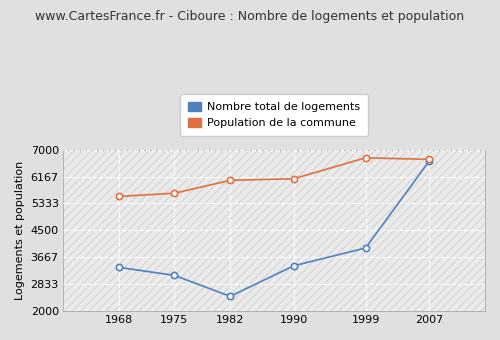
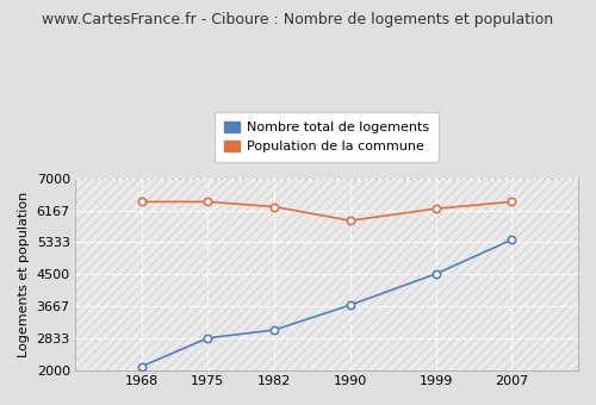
Nombre total de logements/1968: 3350 -> 2100
Population de la commune/1968: 5550 -> 6390
Nombre total de logements/1975: 3100 -> 2840
Population de la commune/1975: 5650 -> 6390
Nombre total de logements/1982: 2450 -> 3050
Population de la commune/1982: 6050 -> 6260
Nombre total de logements/1990: 3400 -> 3700
Population de la commune/1990: 6100 -> 5900
Nombre total de logements/1999: 3950 -> 4510
Population de la commune/1999: 6750 -> 6210
Nombre total de logements/2007: 6650 -> 5400
Population de la commune/2007: 6700 -> 6390
